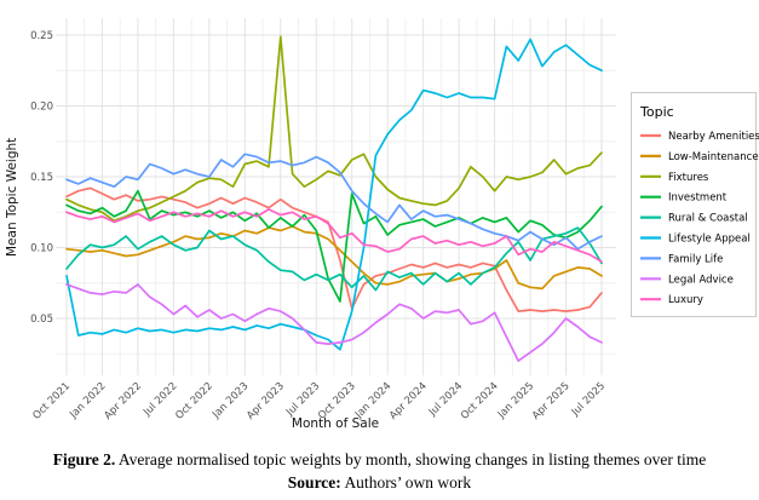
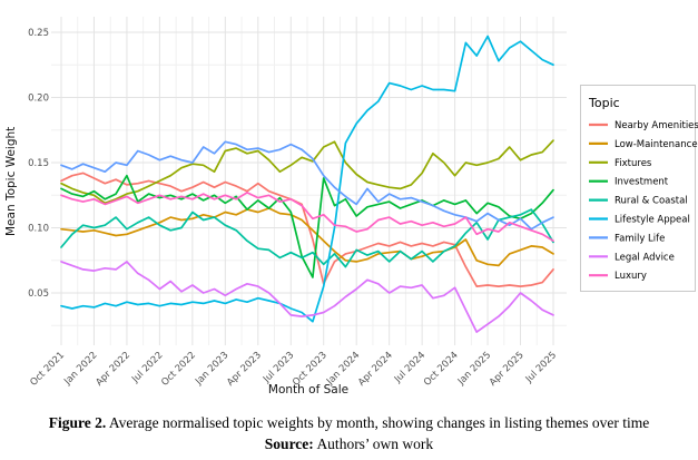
Lifestyle Appeal/Oct 2021: 0.080 -> 0.040
Fixtures/Apr 2023: 0.249 -> 0.159
